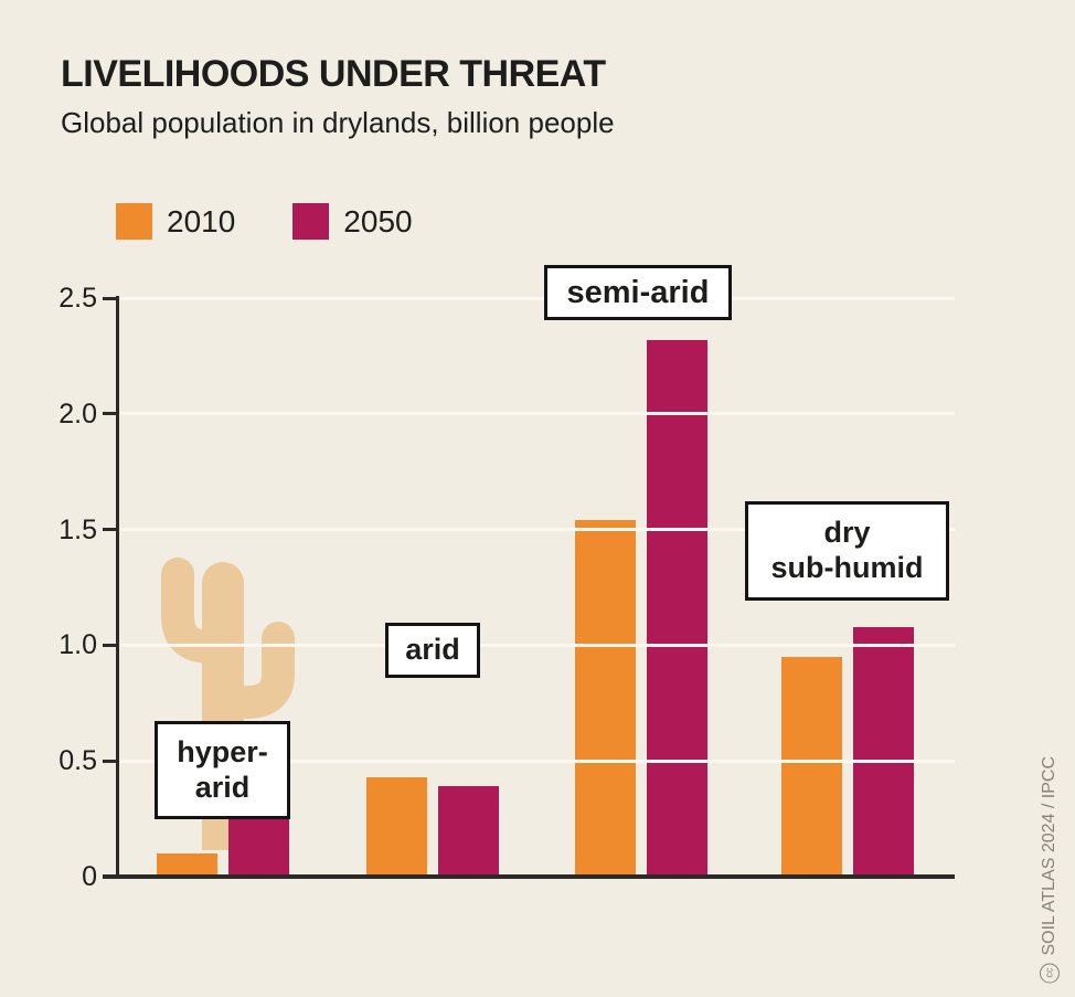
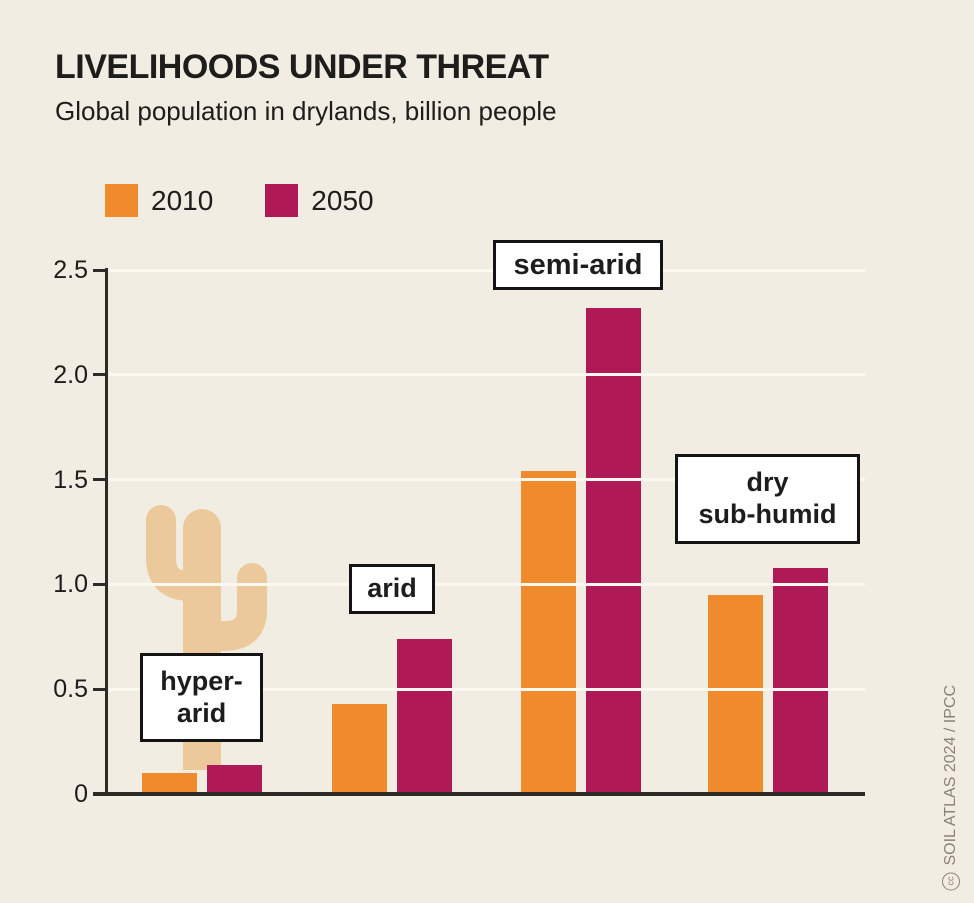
2050/hyper-arid: 0.25 -> 0.14
2050/arid: 0.39 -> 0.74
